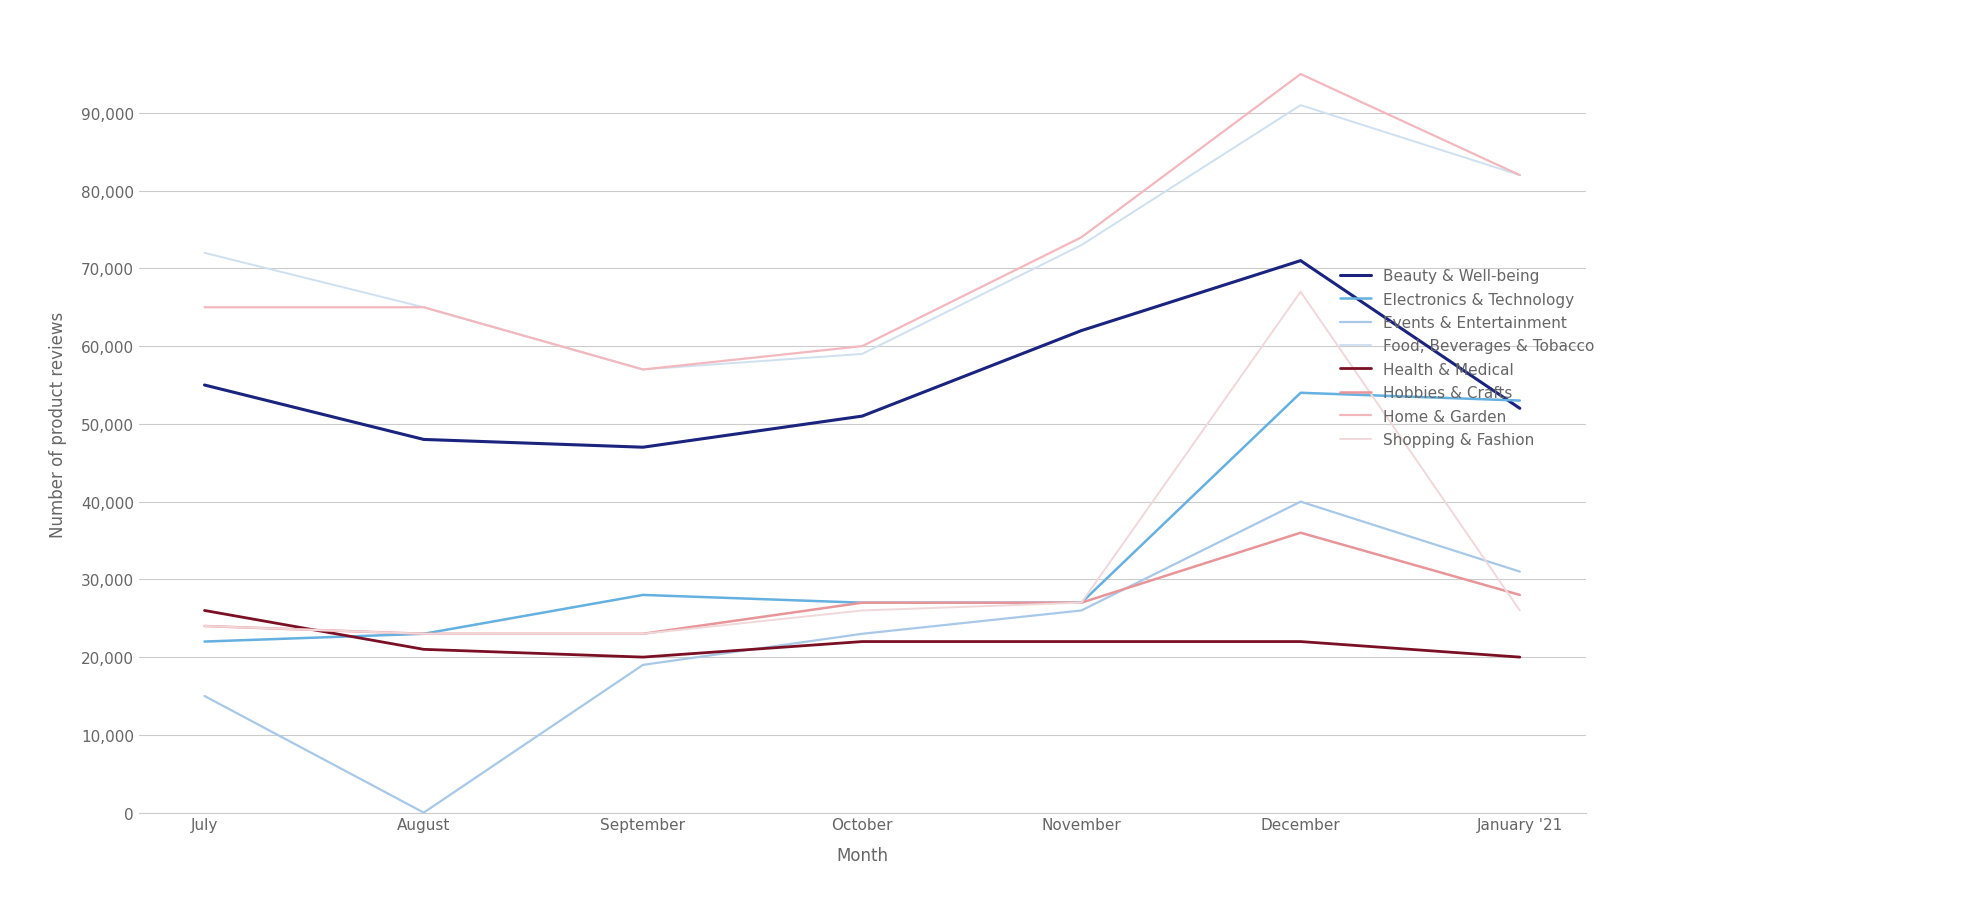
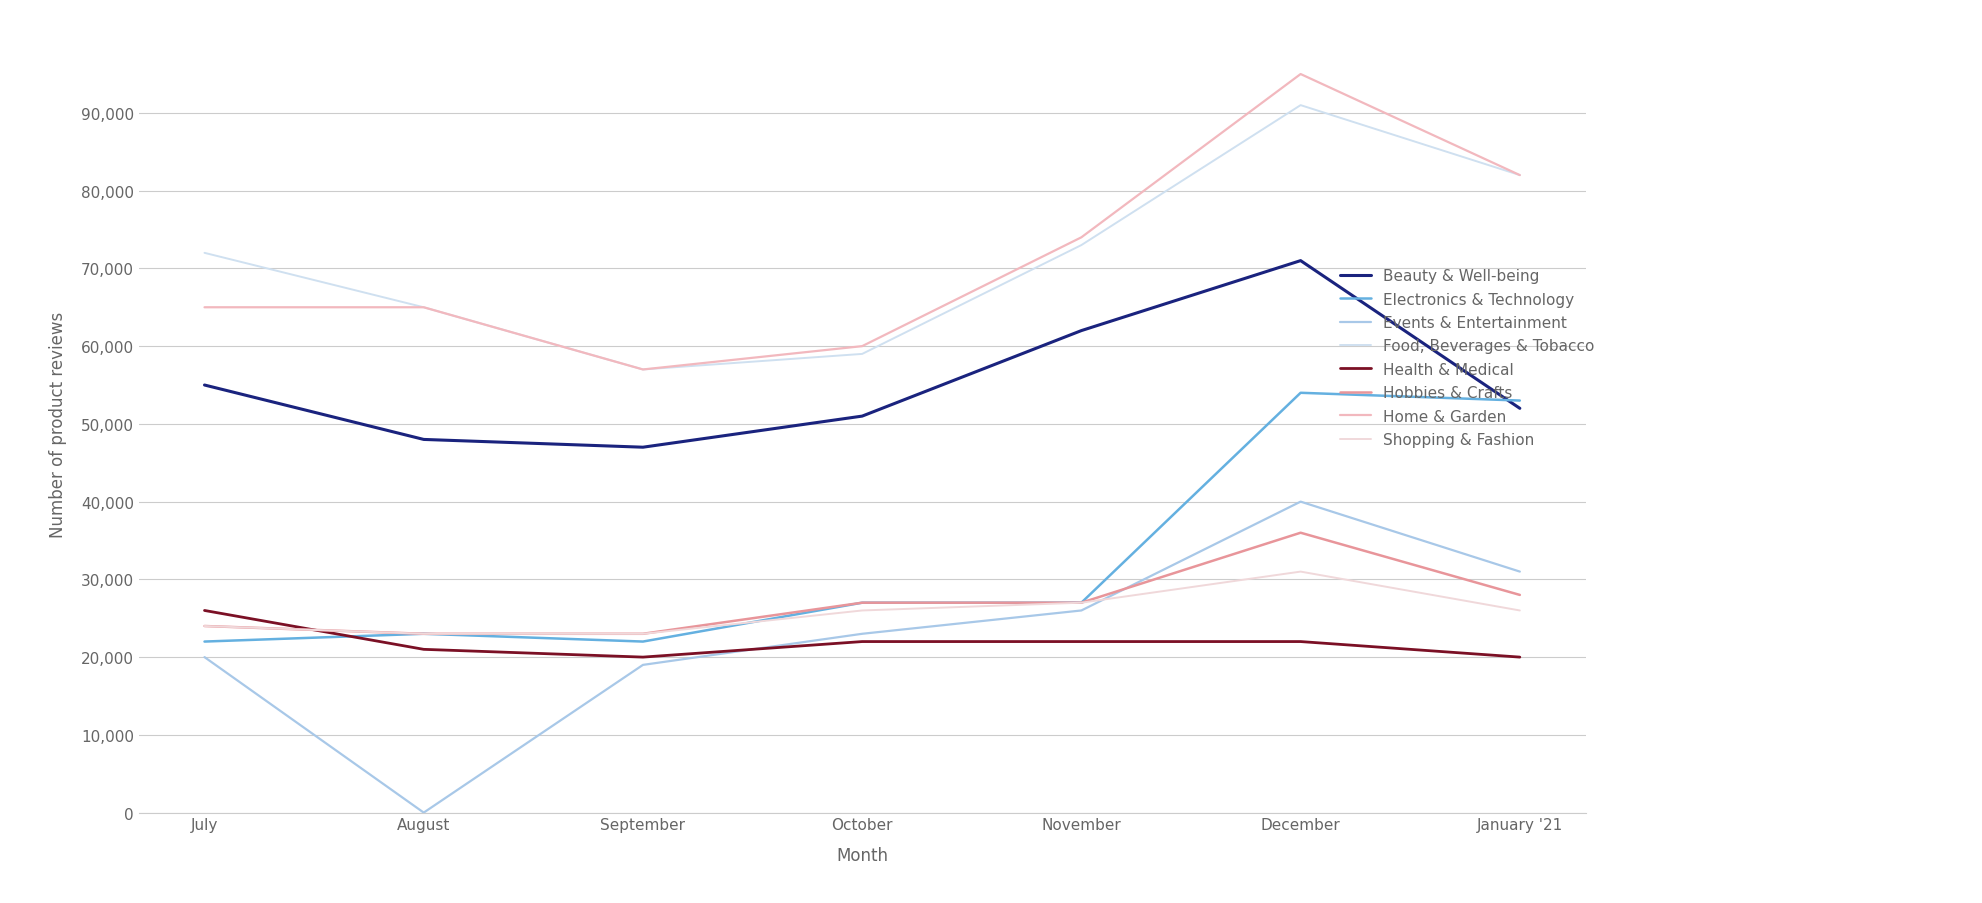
Events & Entertainment/July: 15,000 -> 20,000
Electronics & Technology/September: 28,000 -> 22,000
Shopping & Fashion/December: 67,000 -> 31,000
